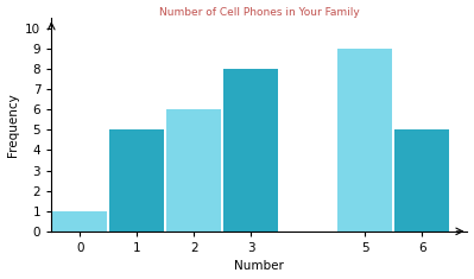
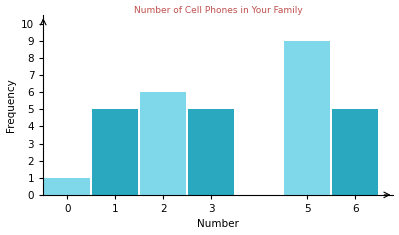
3: 8 -> 5
